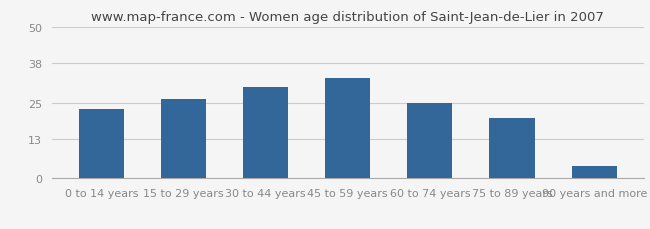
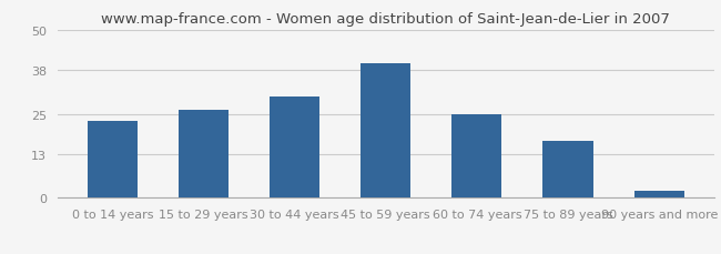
45 to 59 years: 33 -> 40
75 to 89 years: 20 -> 17
90 years and more: 4 -> 2
